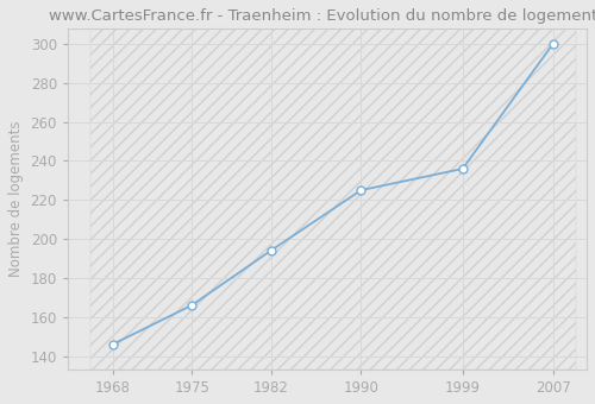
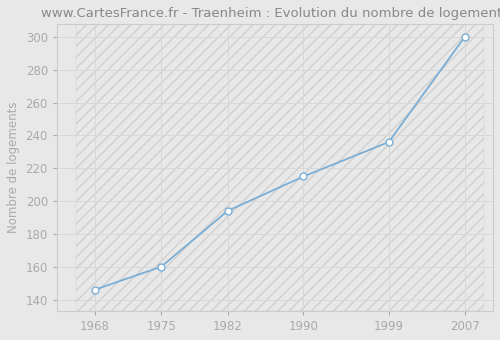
1975: 166 -> 160
1990: 225 -> 215
